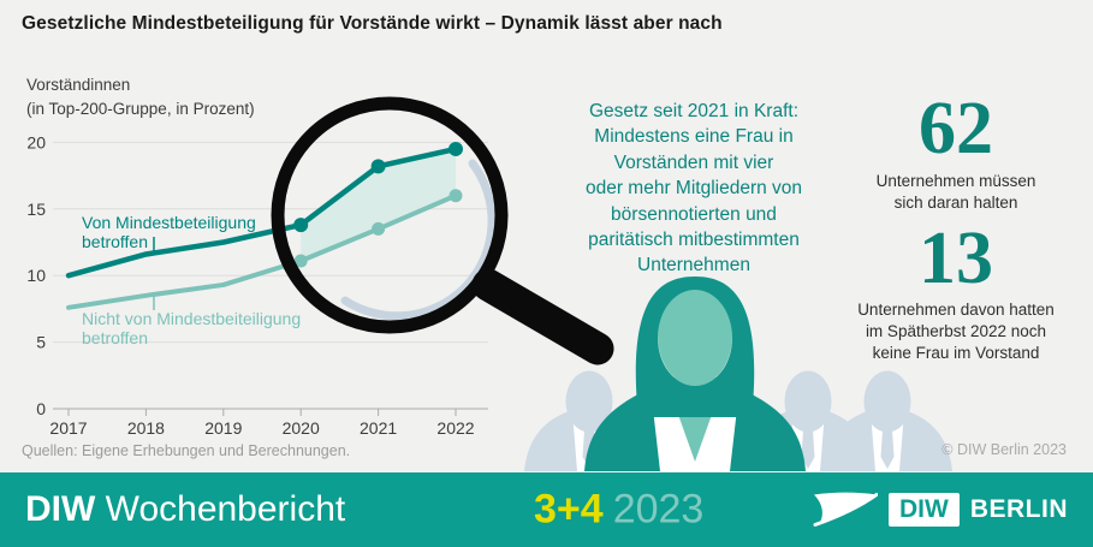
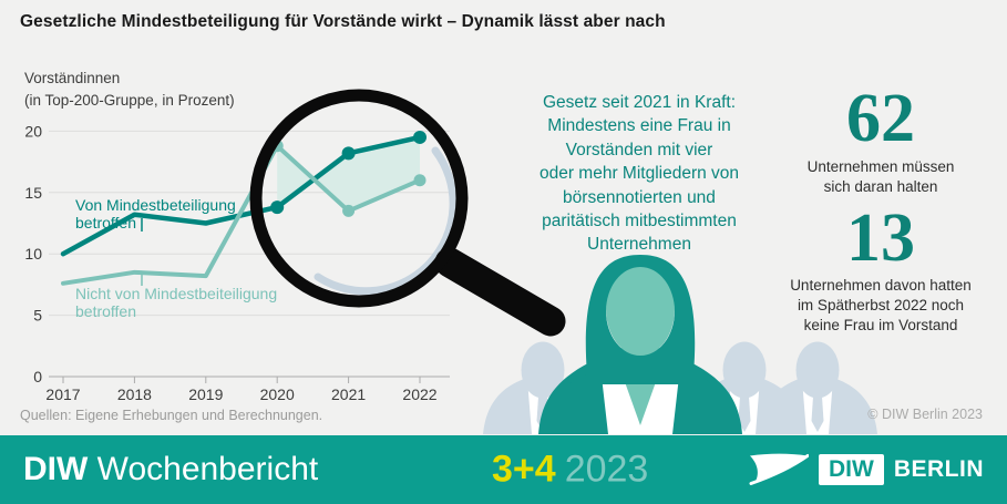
Von Mindestbeteiligung betroffen/2018: 11.6 -> 13.2
Nicht von Mindestbeiteiligung betroffen/2019: 9.3 -> 8.2
Nicht von Mindestbeiteiligung betroffen/2020: 11.1 -> 18.8
